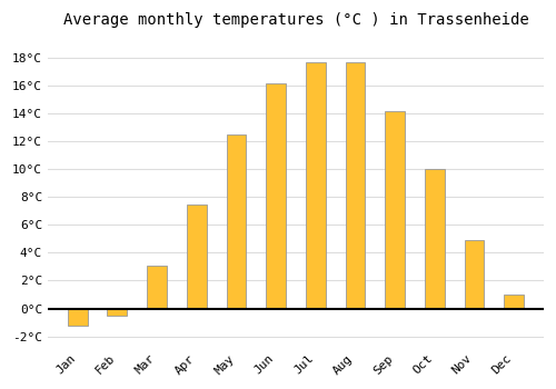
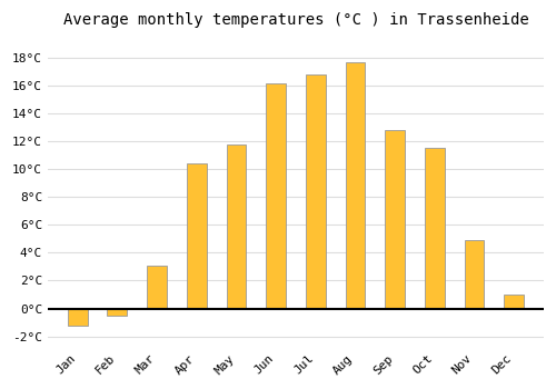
Apr: 7.5°C -> 10.4°C
May: 12.5°C -> 11.8°C
Jul: 17.7°C -> 16.8°C
Sep: 14.2°C -> 12.8°C
Oct: 10.0°C -> 11.5°C
